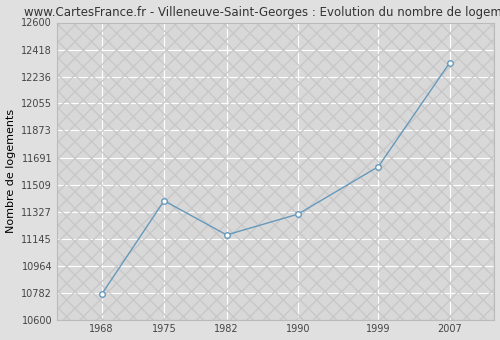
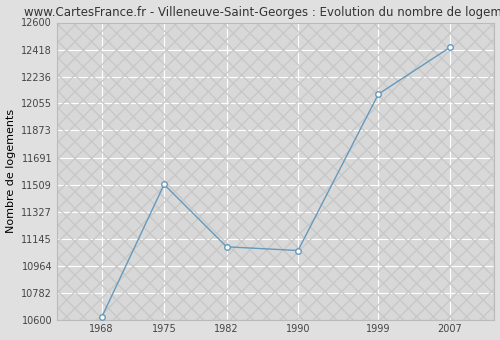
1968: 10770 -> 10620
1975: 11400 -> 11510
1982: 11170 -> 11090
1990: 11310 -> 11060
1999: 11630 -> 12120
2007: 12330 -> 12430
